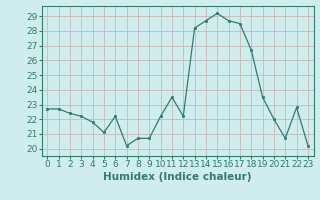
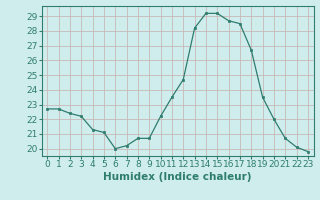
4: 21.8 -> 21.3
6: 22.2 -> 20.0
12: 22.2 -> 24.7
14: 28.7 -> 29.2
22: 22.8 -> 20.1
23: 20.2 -> 19.8
